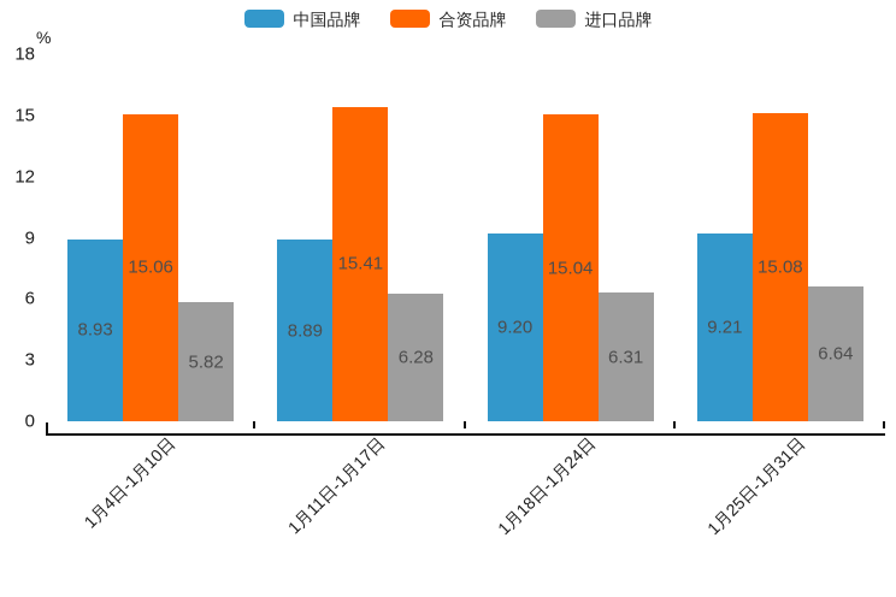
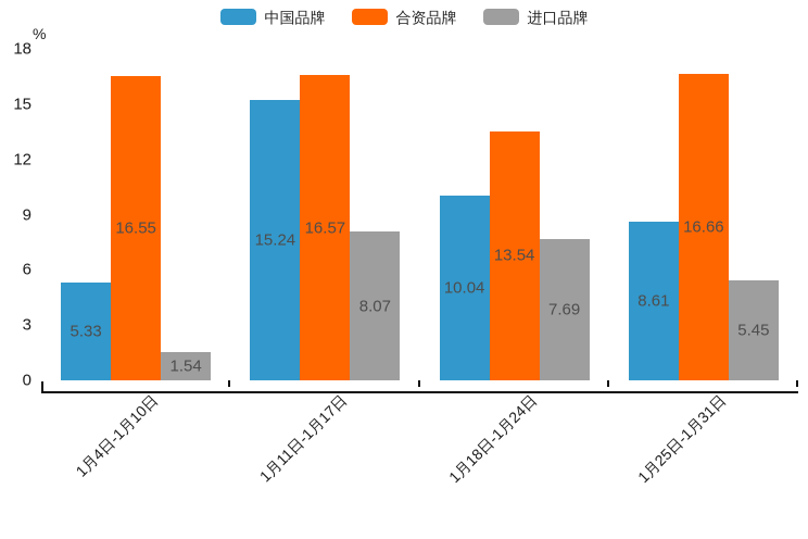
中国品牌/1月4日-1月10日: 8.93 -> 5.33
合资品牌/1月4日-1月10日: 15.06 -> 16.55
进口品牌/1月4日-1月10日: 5.82 -> 1.54
中国品牌/1月11日-1月17日: 8.89 -> 15.24
合资品牌/1月11日-1月17日: 15.41 -> 16.57
进口品牌/1月11日-1月17日: 6.28 -> 8.07
中国品牌/1月18日-1月24日: 9.20 -> 10.04
合资品牌/1月18日-1月24日: 15.04 -> 13.54
进口品牌/1月18日-1月24日: 6.31 -> 7.69
中国品牌/1月25日-1月31日: 9.21 -> 8.61
合资品牌/1月25日-1月31日: 15.08 -> 16.66
进口品牌/1月25日-1月31日: 6.64 -> 5.45
